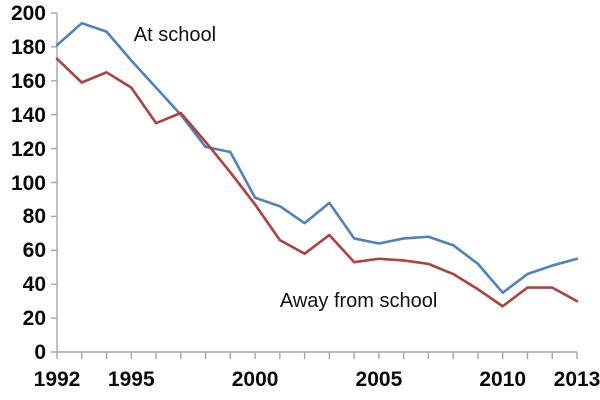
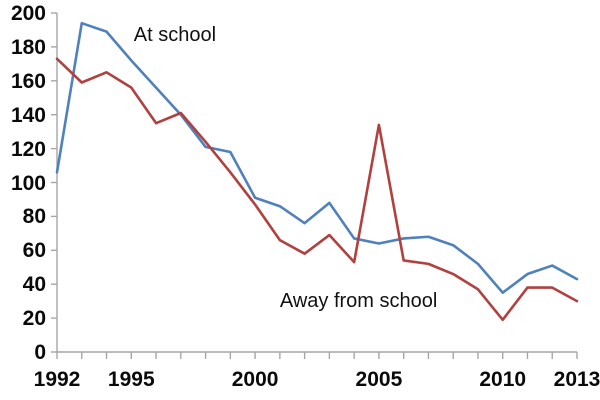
At school/1992: 181 -> 106
Away from school/2005: 55 -> 134
Away from school/2010: 27 -> 19
At school/2013: 55 -> 43
